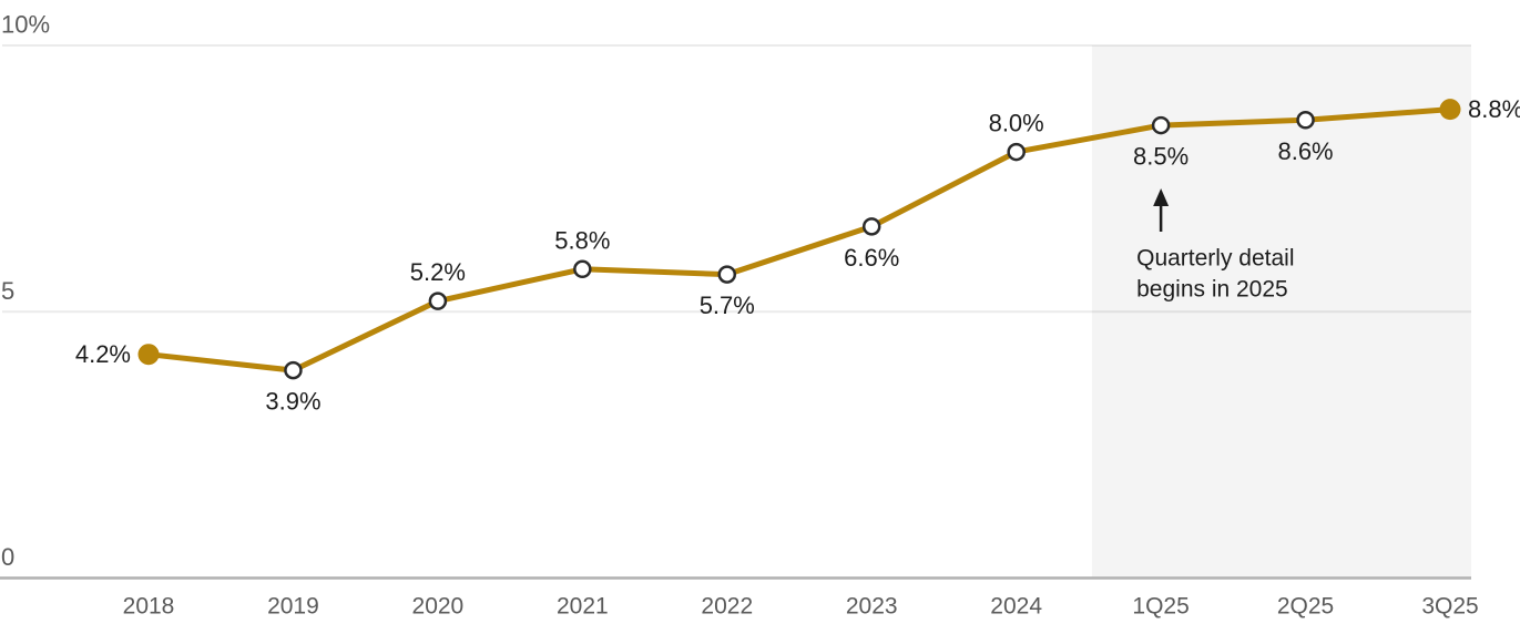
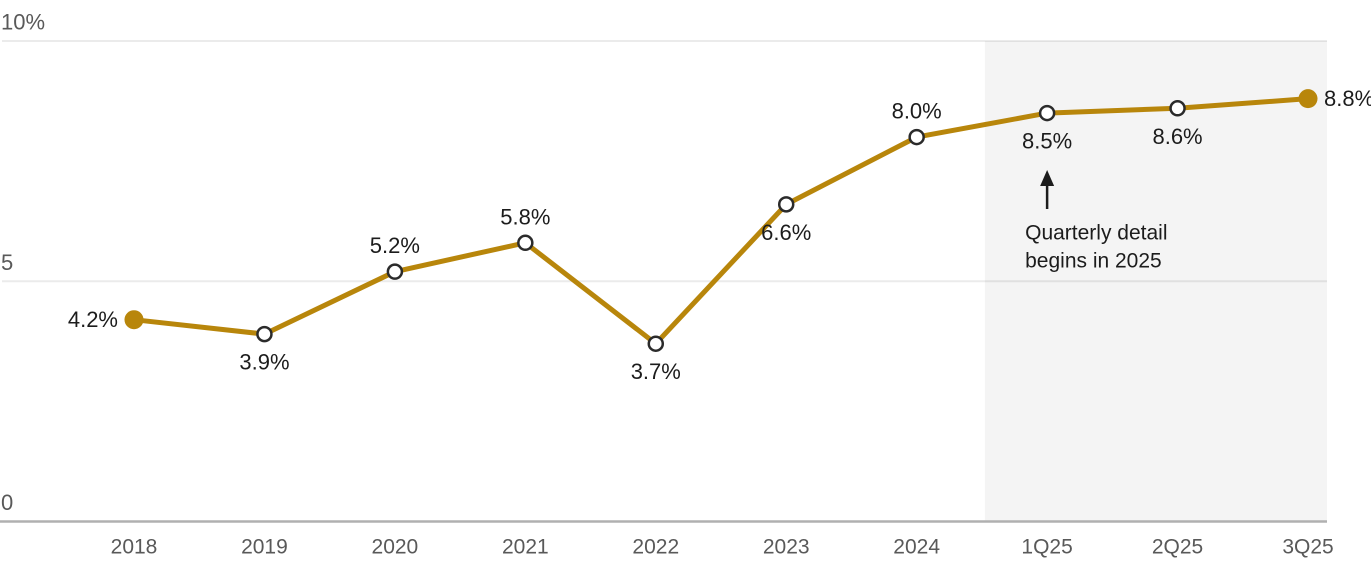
2022: 5.7% -> 3.7%
